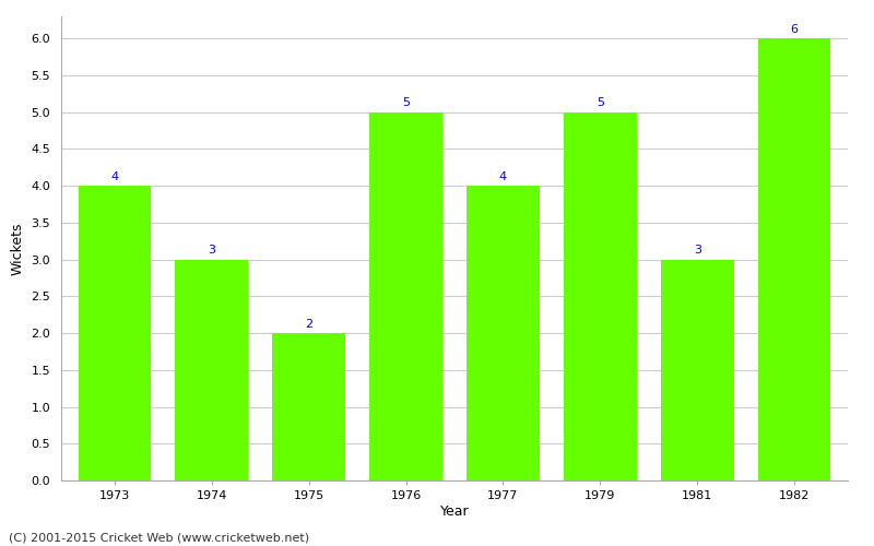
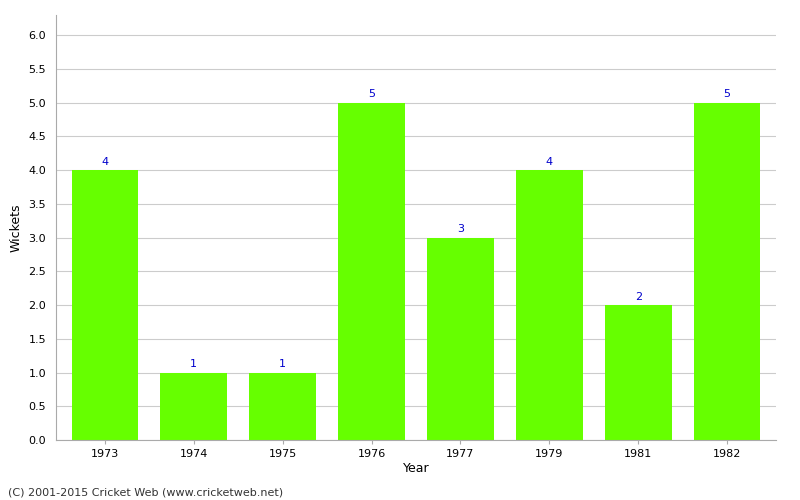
1974: 3 -> 1
1975: 2 -> 1
1977: 4 -> 3
1979: 5 -> 4
1981: 3 -> 2
1982: 6 -> 5
